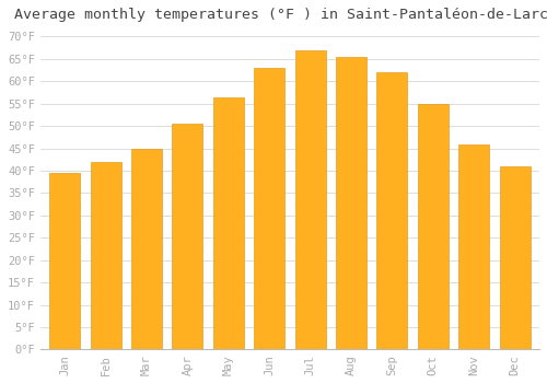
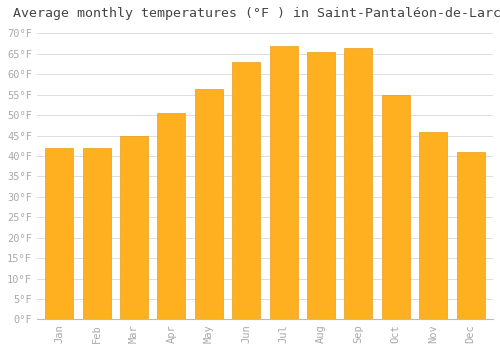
Jan: 39.5°F -> 42.0°F
Sep: 62.0°F -> 66.5°F
